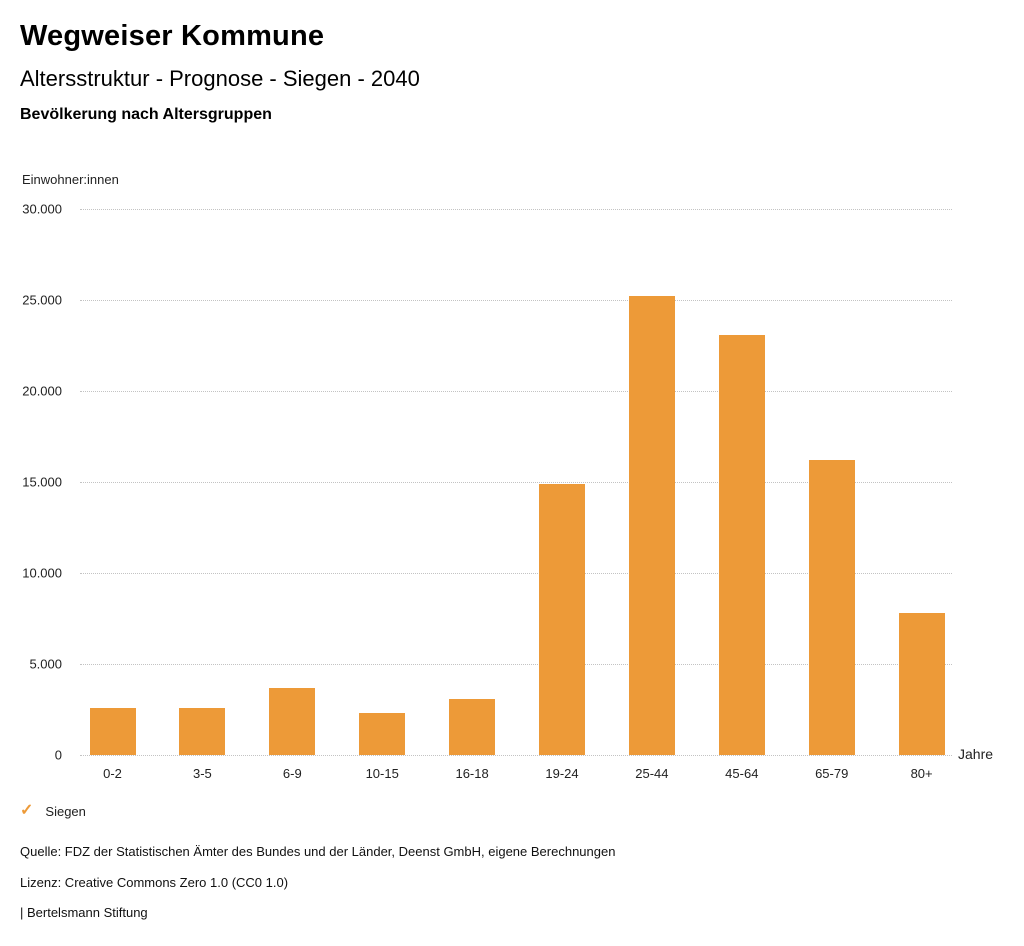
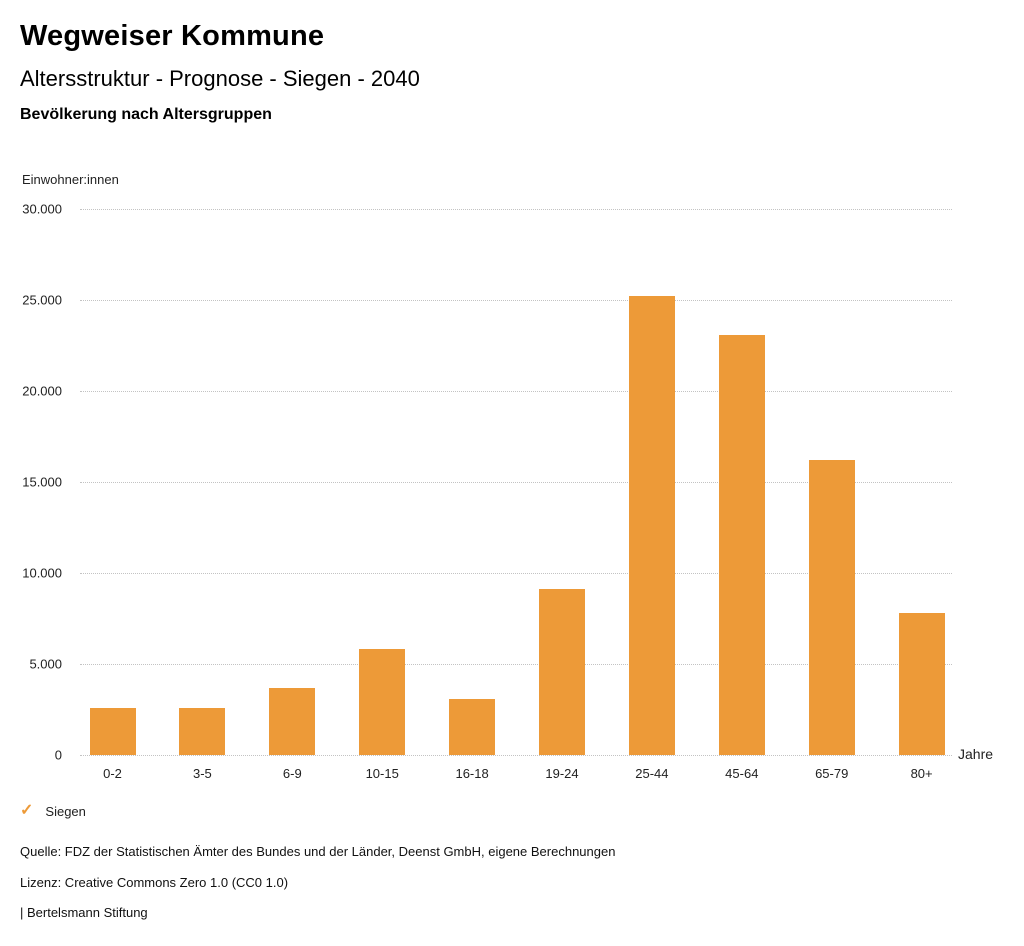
10-15: 2300 -> 5800
19-24: 14900 -> 9100
